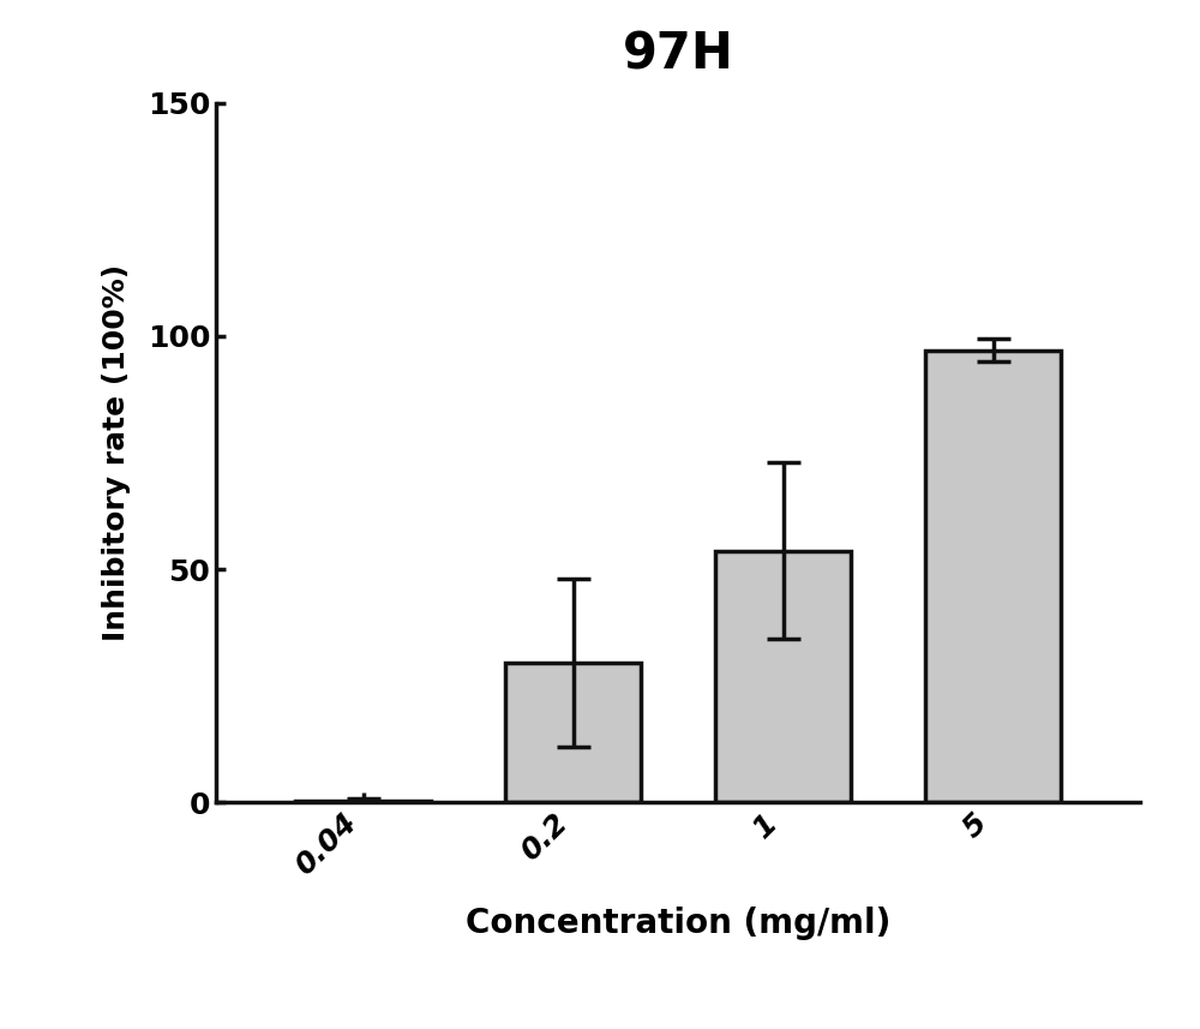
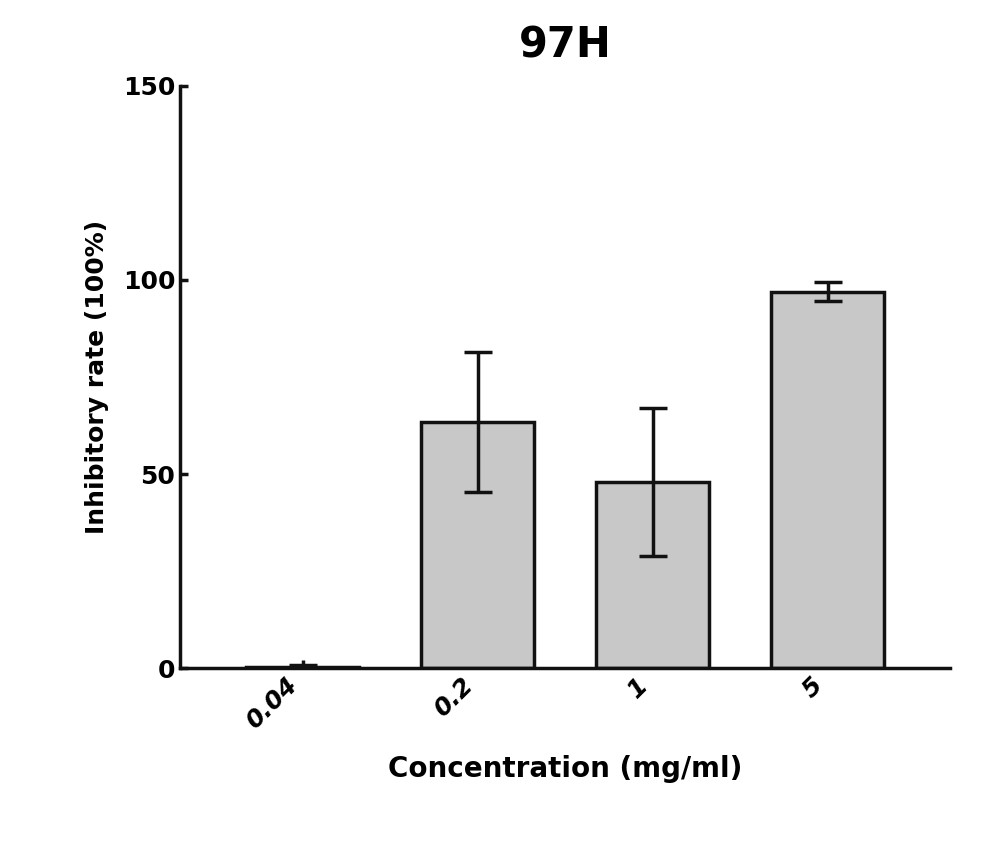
0.2: 30.0 -> 63.5
1: 54.0 -> 48.0
